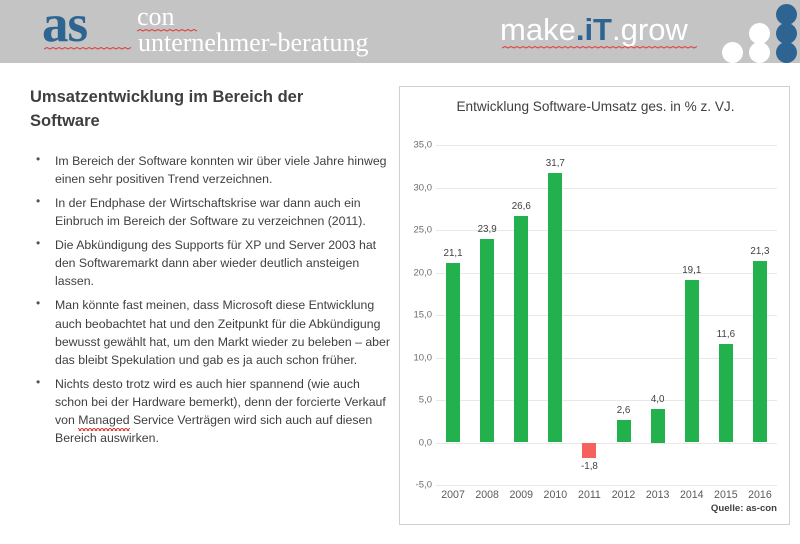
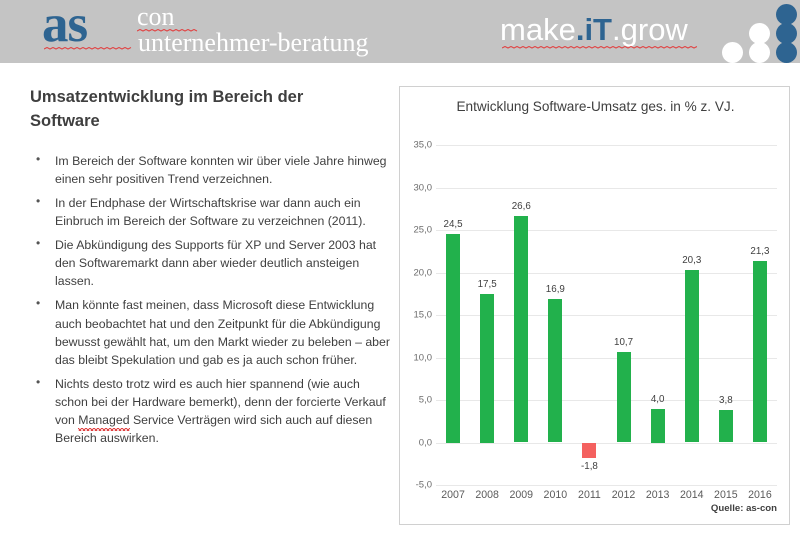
2007: 21,1 -> 24,5
2008: 23,9 -> 17,5
2010: 31,7 -> 16,9
2012: 2,6 -> 10,7
2014: 19,1 -> 20,3
2015: 11,6 -> 3,8
